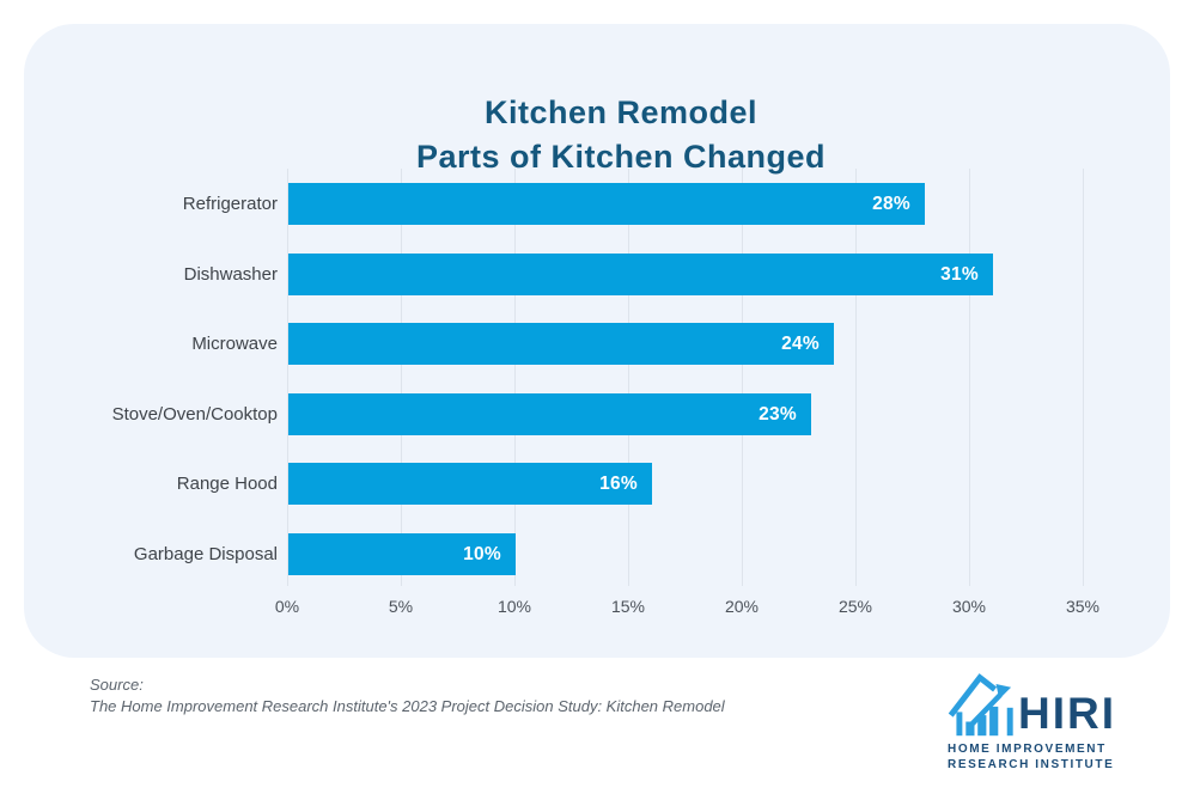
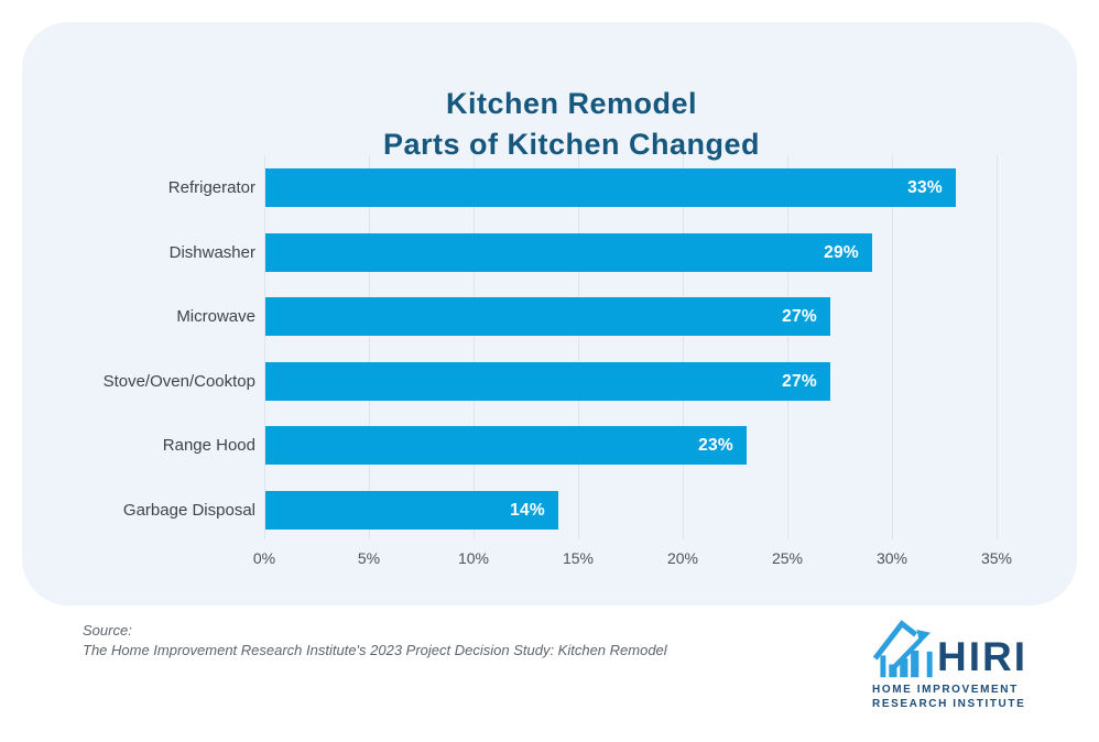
Refrigerator: 28% -> 33%
Dishwasher: 31% -> 29%
Microwave: 24% -> 27%
Stove/Oven/Cooktop: 23% -> 27%
Range Hood: 16% -> 23%
Garbage Disposal: 10% -> 14%
